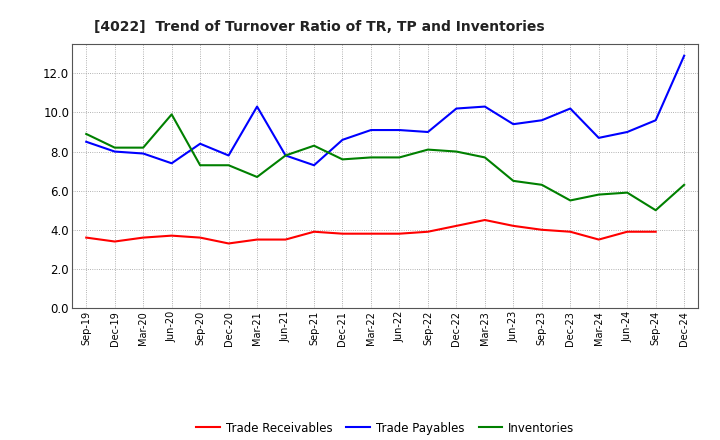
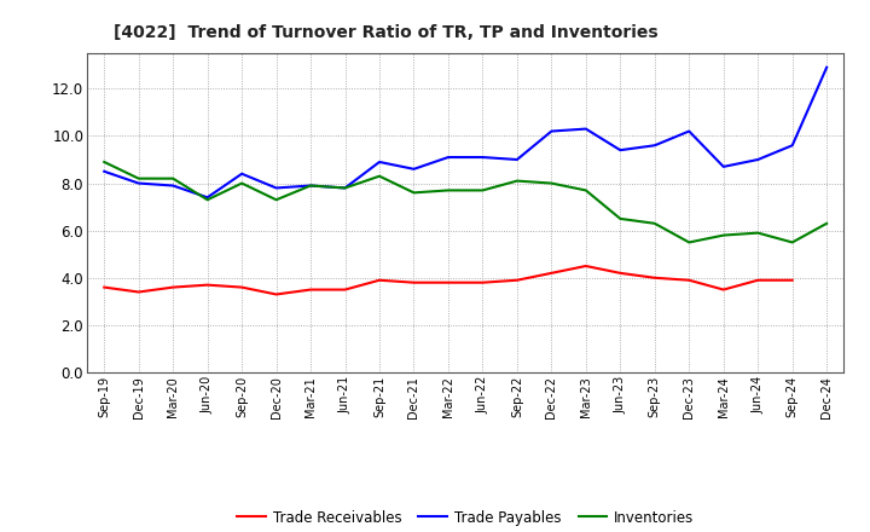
Inventories/Jun-20: 9.9 -> 7.3
Inventories/Sep-20: 7.3 -> 8.0
Trade Payables/Mar-21: 10.3 -> 7.9
Inventories/Mar-21: 6.7 -> 7.9
Trade Payables/Sep-21: 7.3 -> 8.9
Inventories/Sep-24: 5.0 -> 5.5
